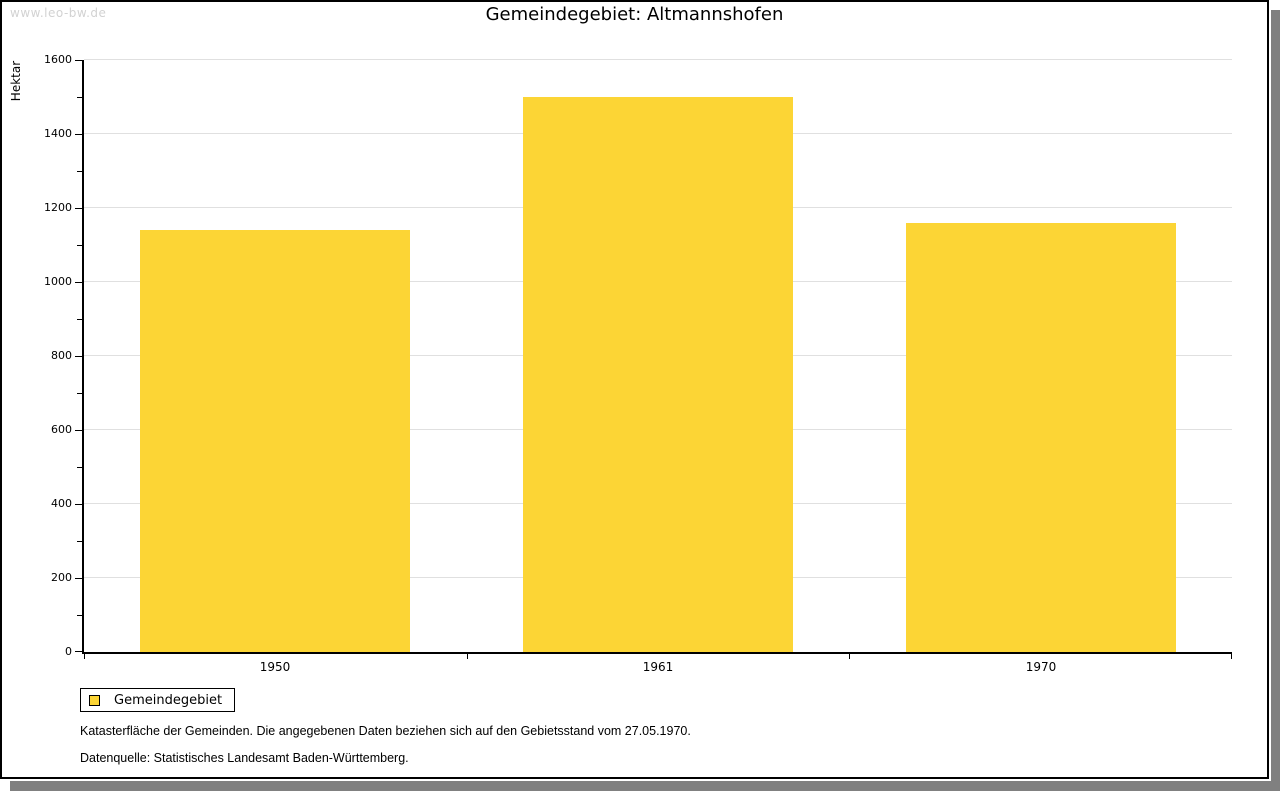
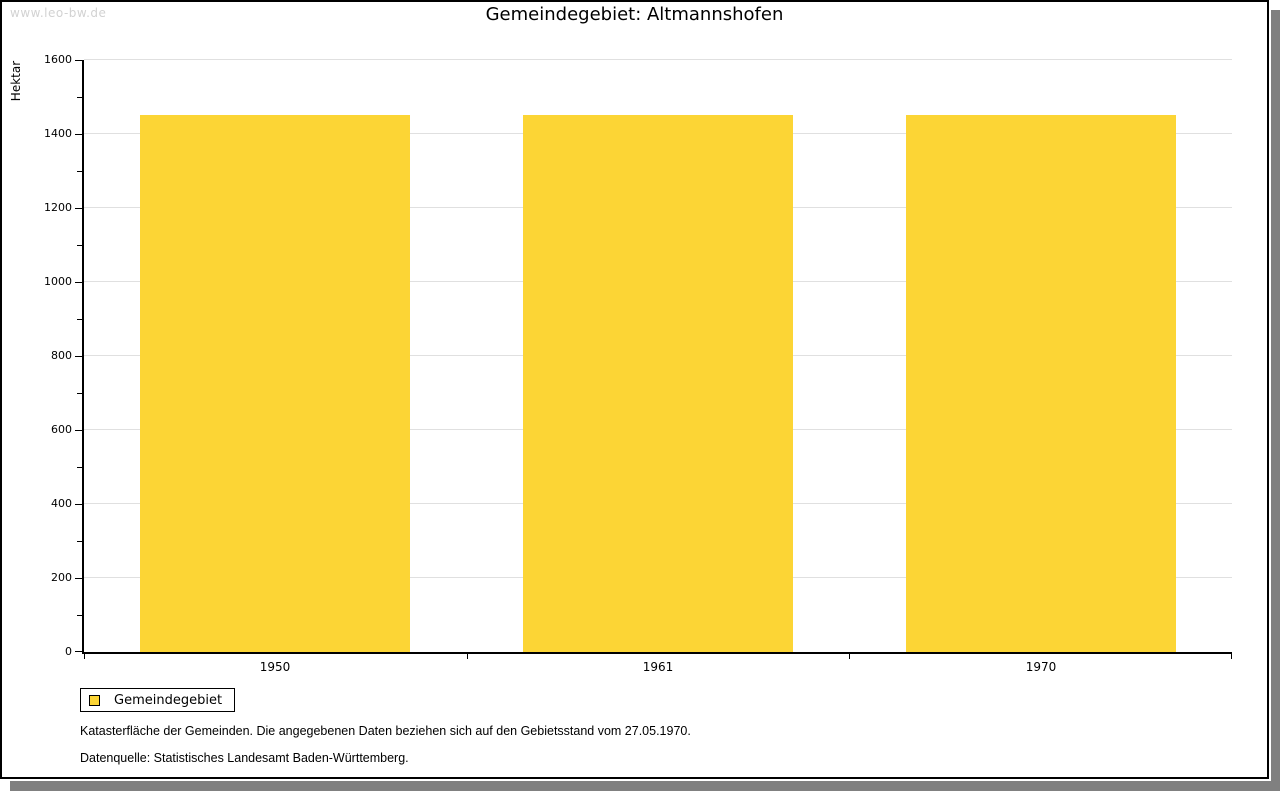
1950: 1140 -> 1450
1961: 1500 -> 1450
1970: 1160 -> 1450
